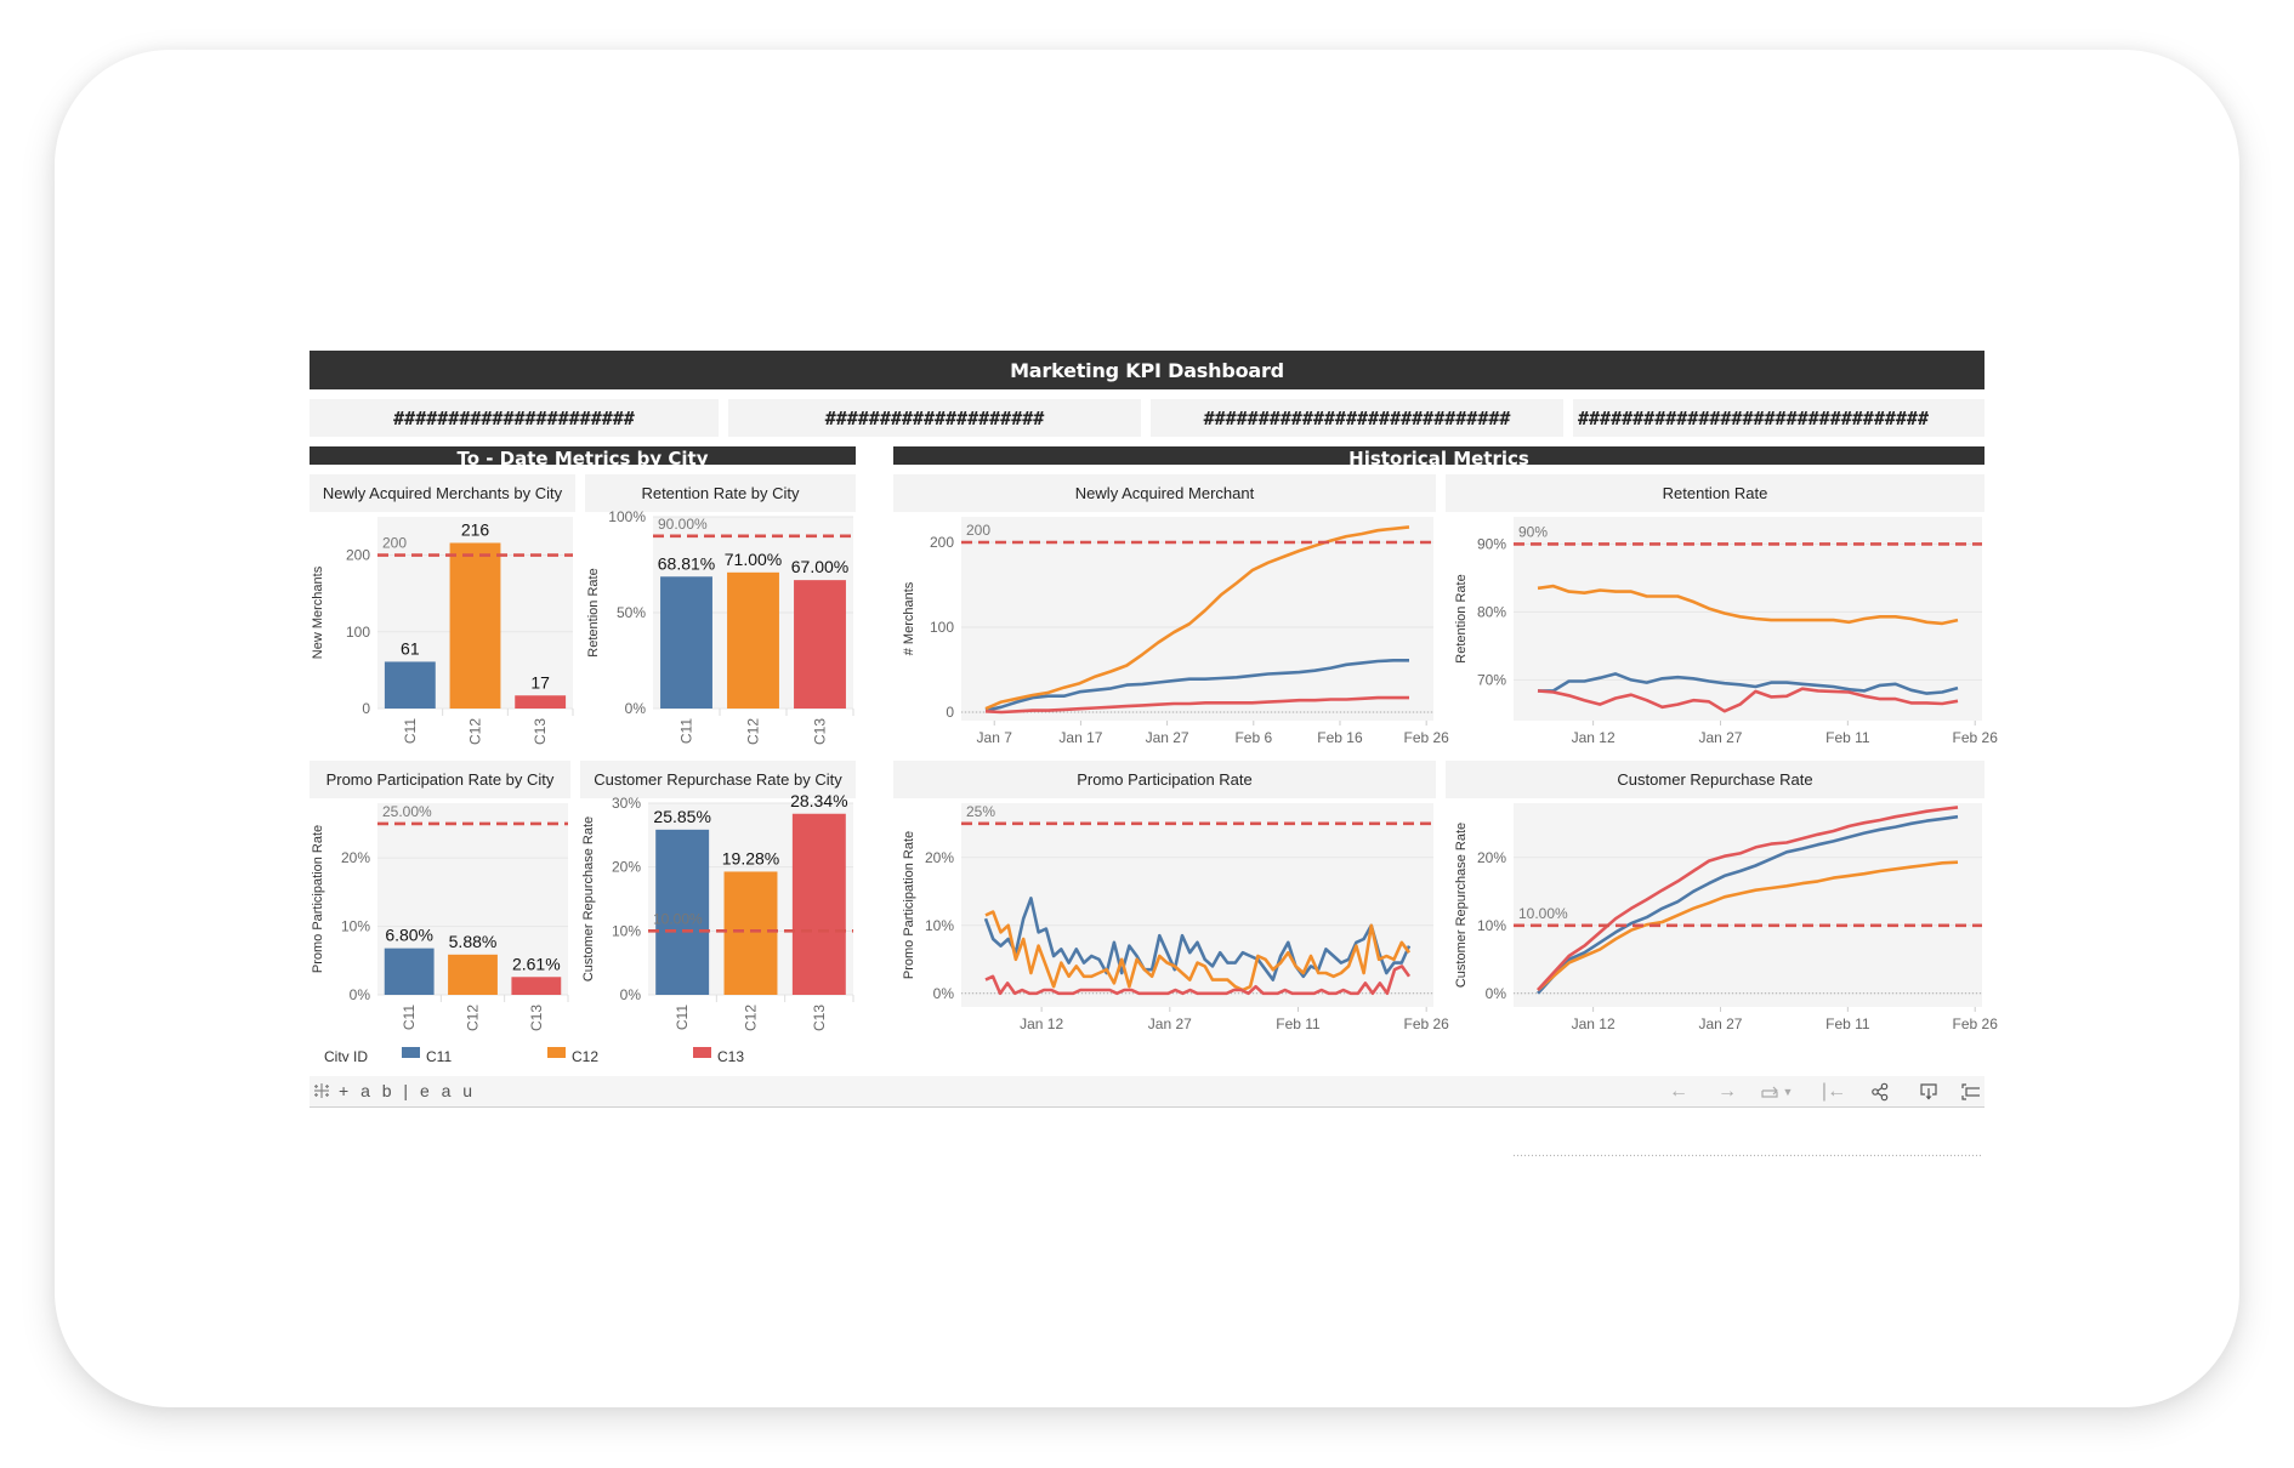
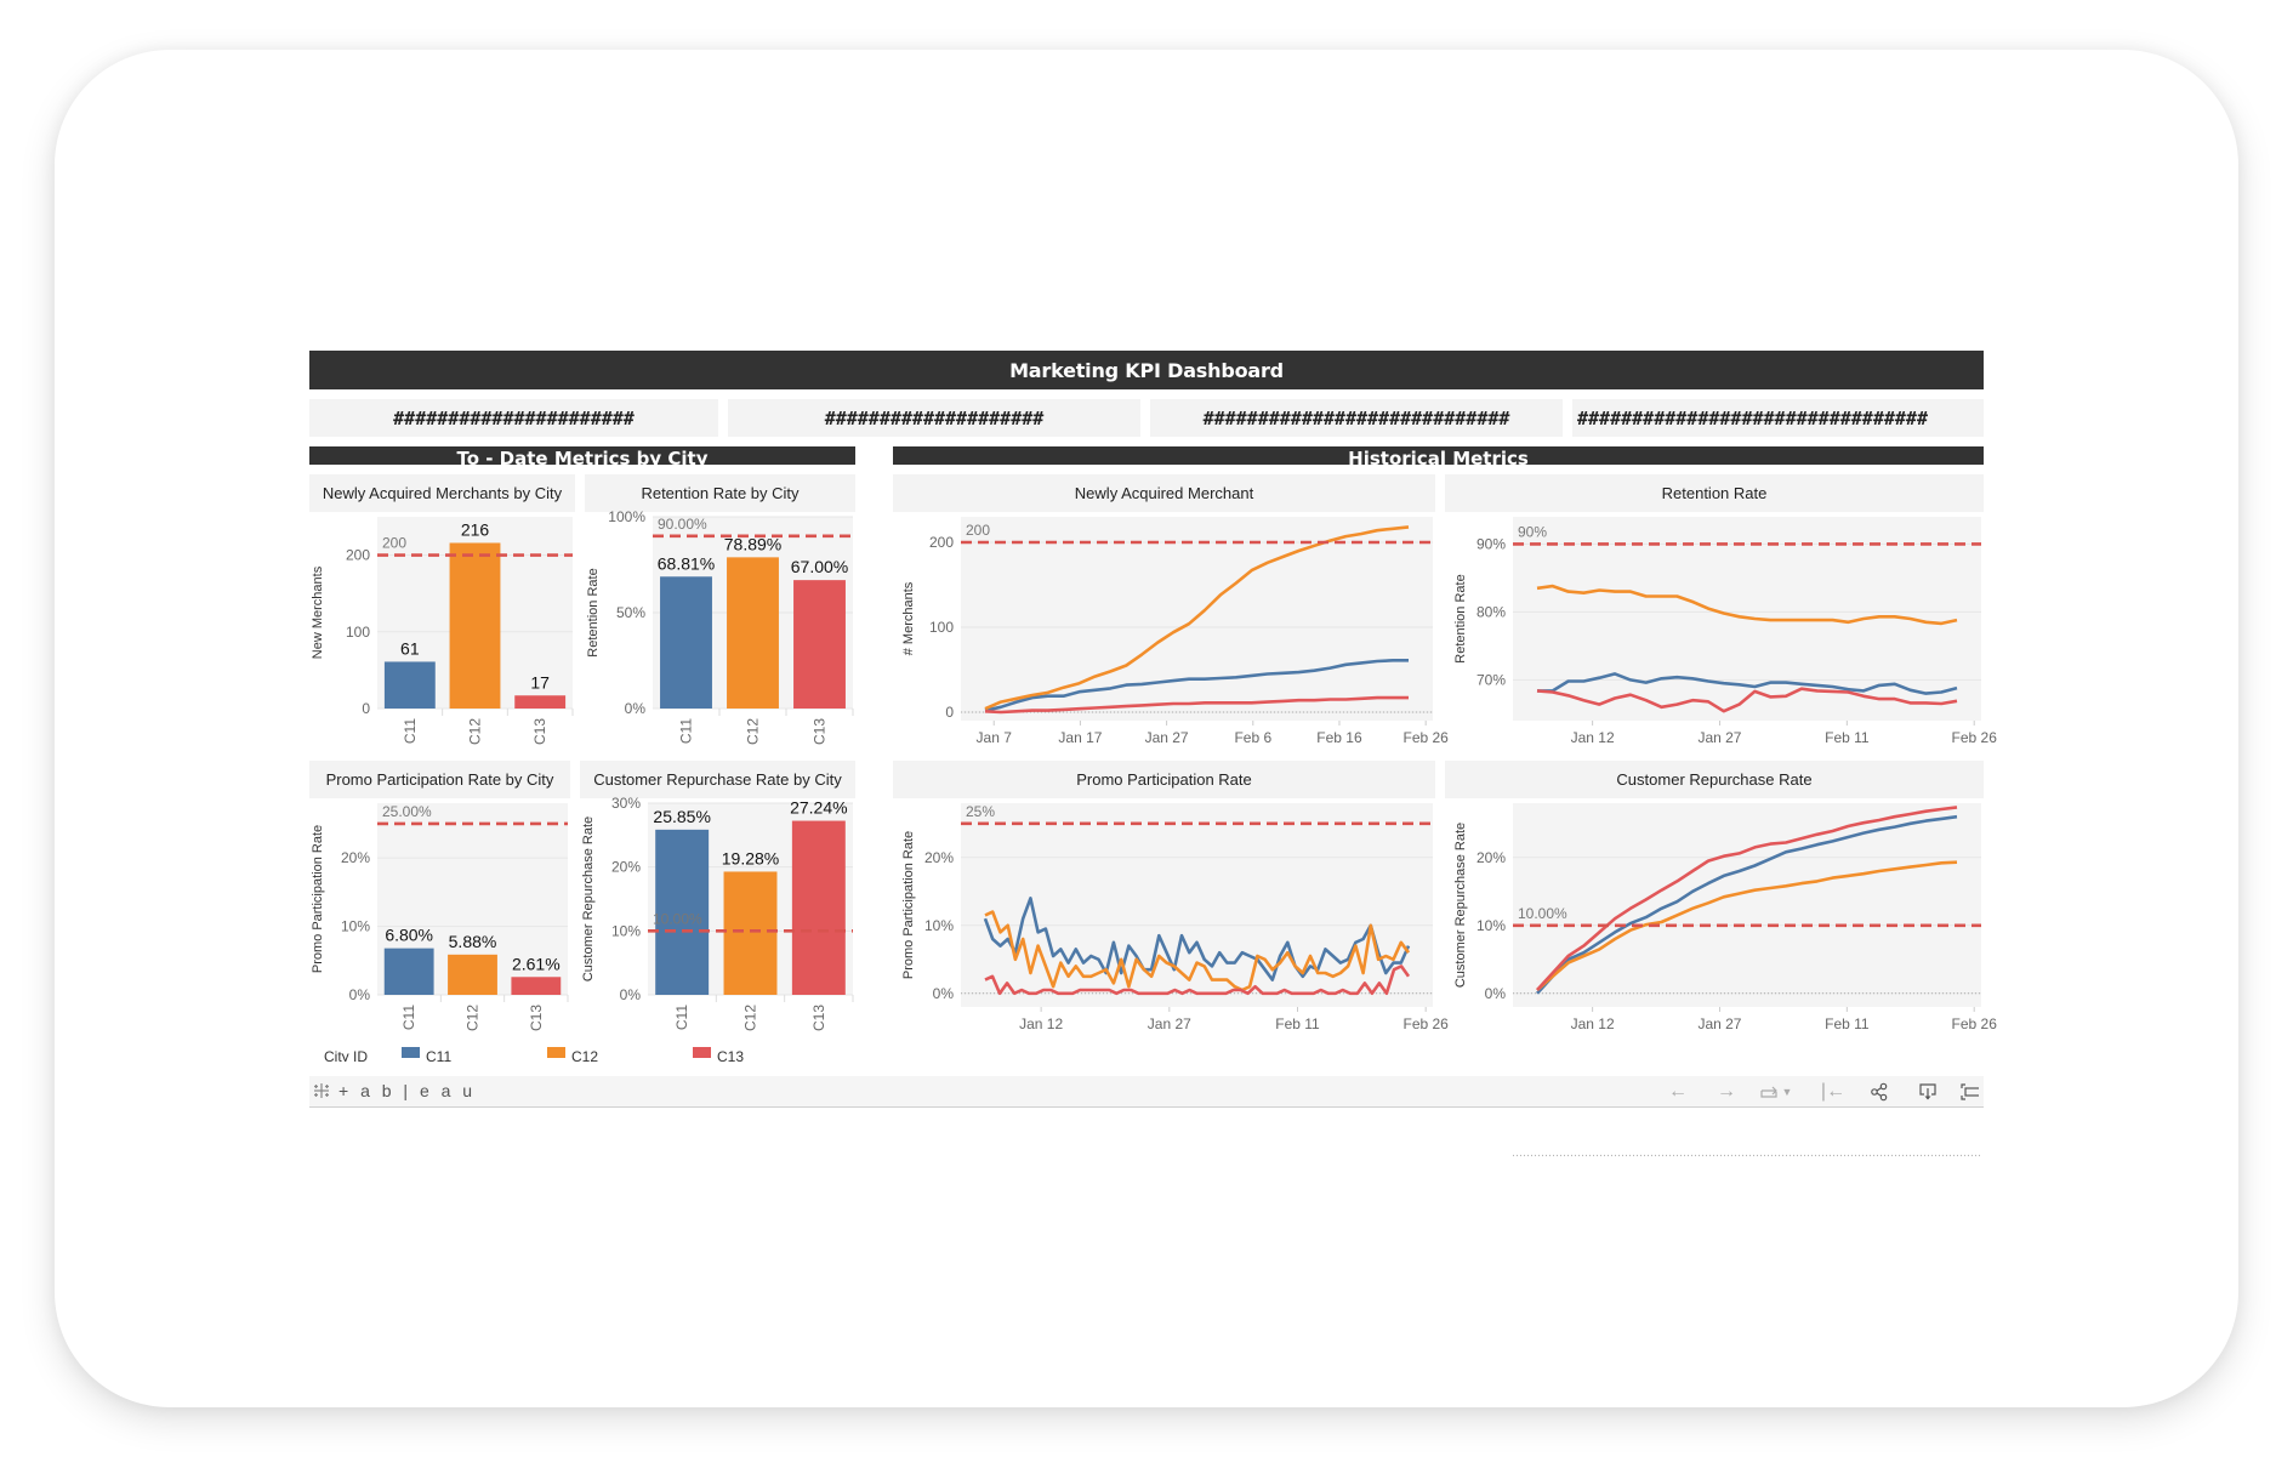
Retention Rate by City/C12: 71.00% -> 78.89%
Customer Repurchase Rate by City/C13: 28.34% -> 27.24%
